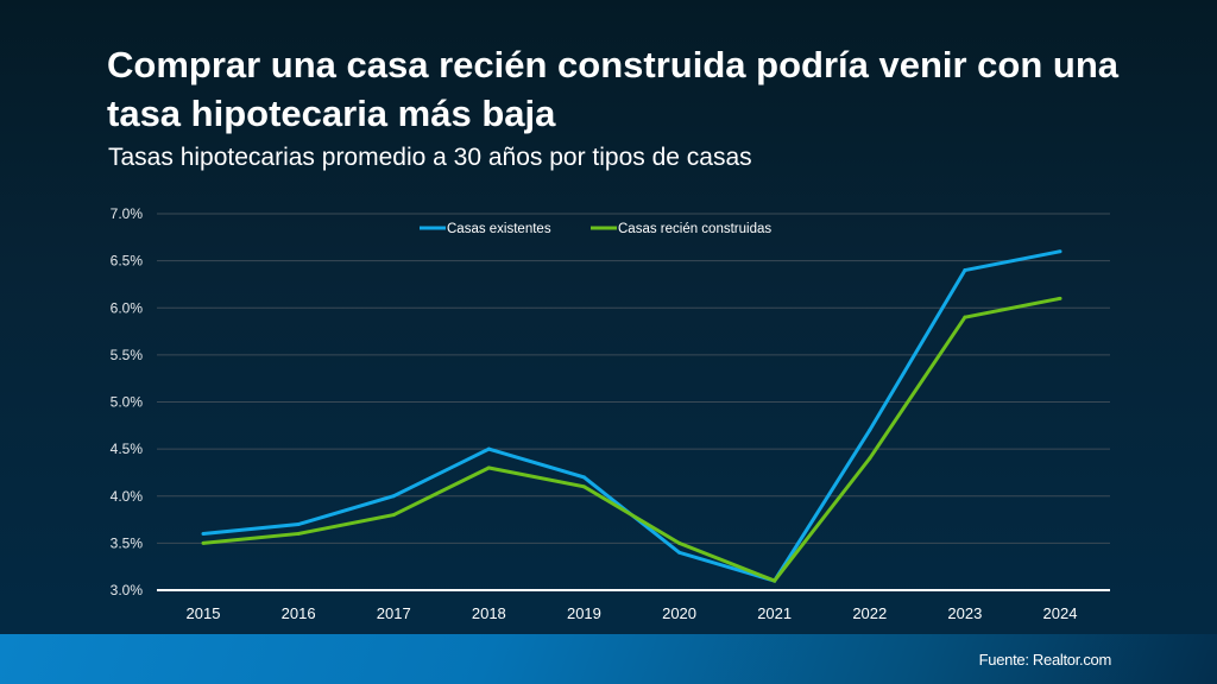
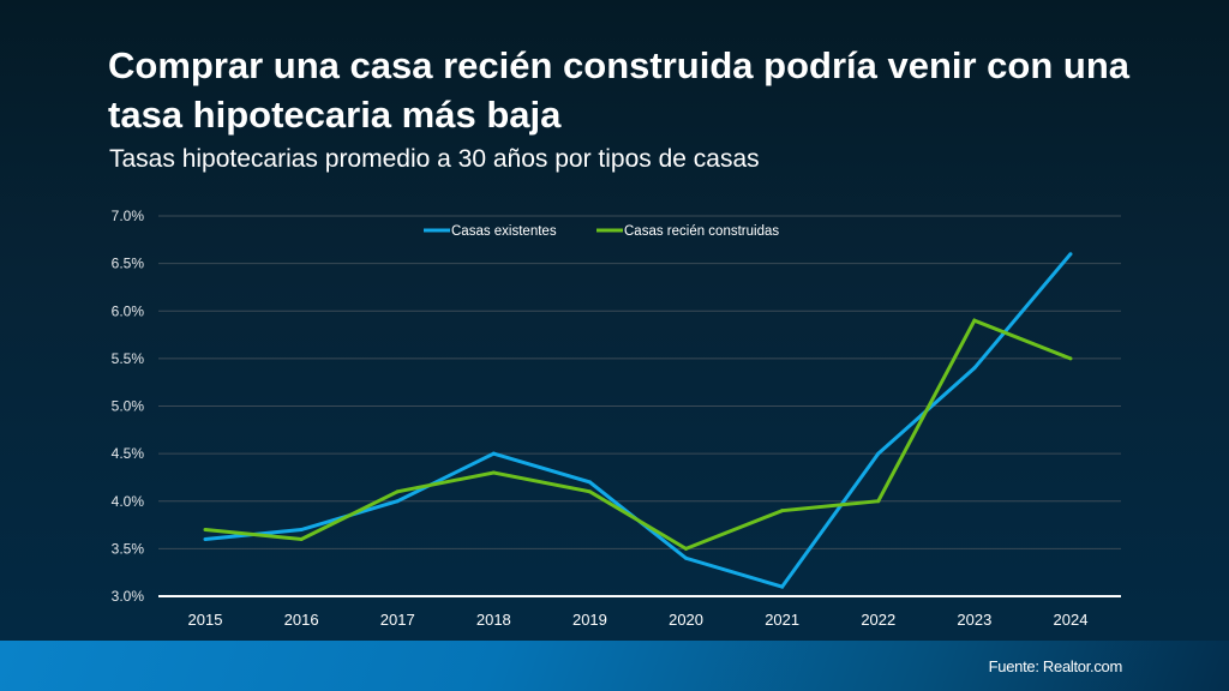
Casas recién construidas/2015: 3.5% -> 3.7%
Casas recién construidas/2017: 3.8% -> 4.1%
Casas recién construidas/2021: 3.1% -> 3.9%
Casas existentes/2022: 4.7% -> 4.5%
Casas recién construidas/2022: 4.4% -> 4.0%
Casas existentes/2023: 6.4% -> 5.4%
Casas recién construidas/2024: 6.1% -> 5.5%
